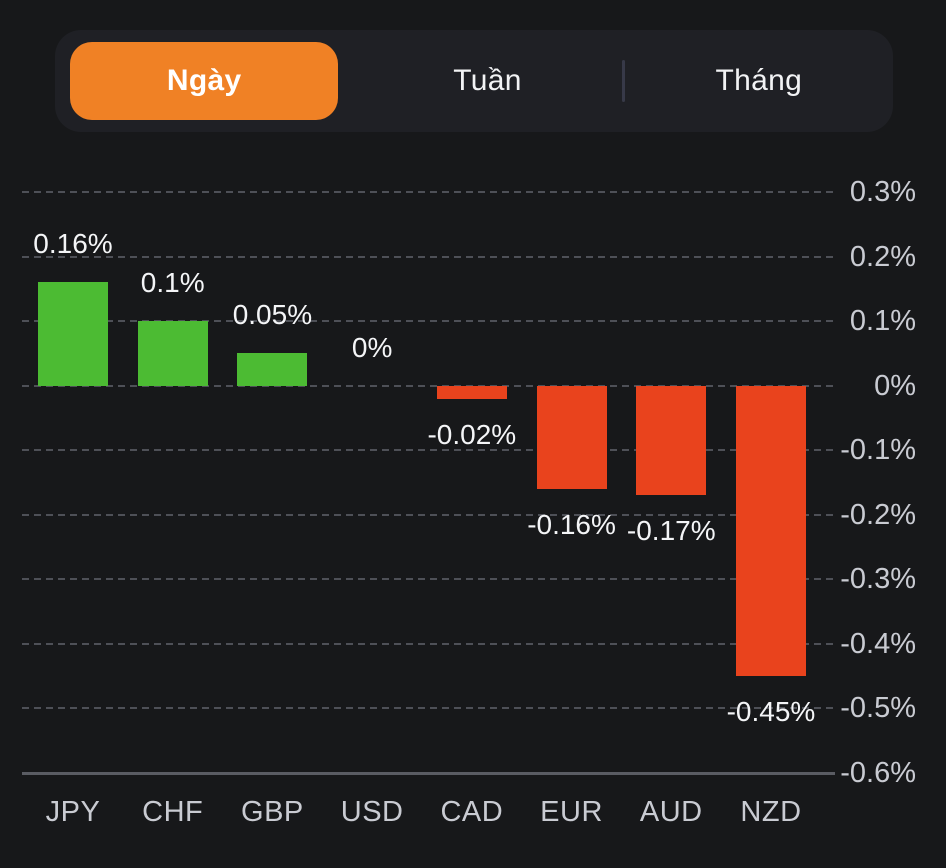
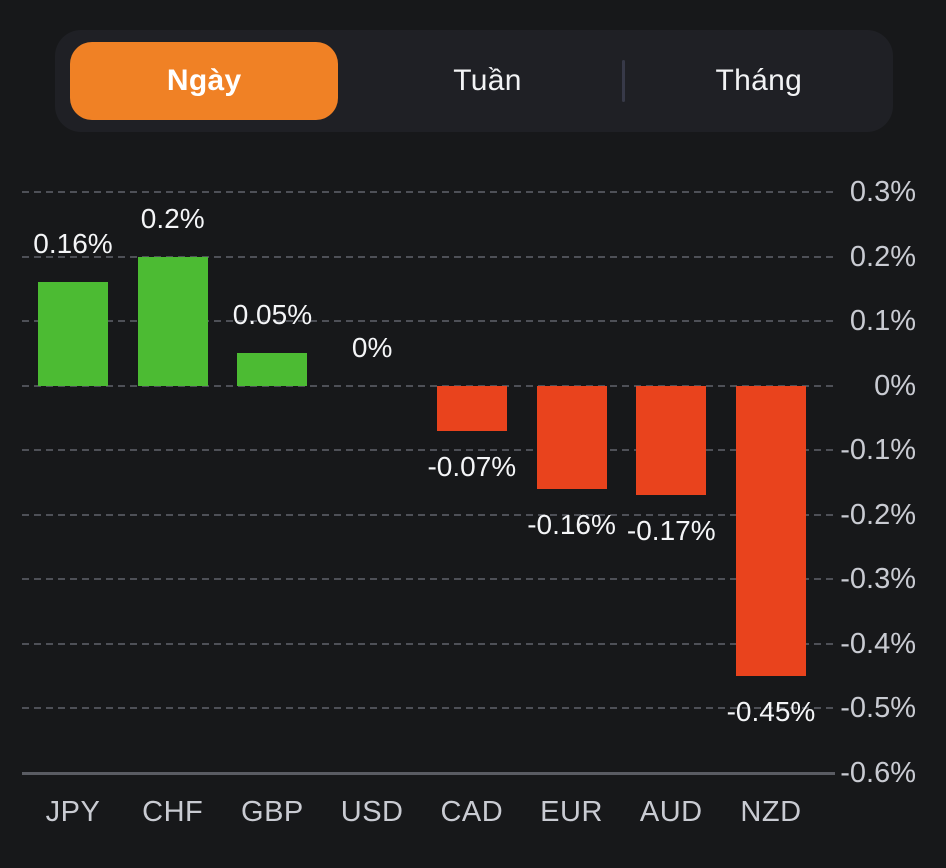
CHF: 0.1% -> 0.2%
CAD: -0.02% -> -0.07%
